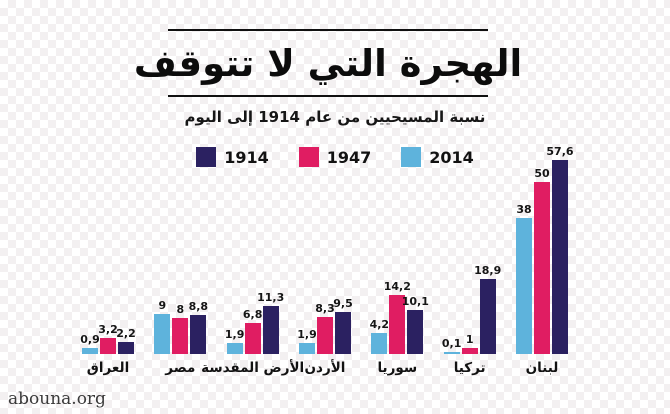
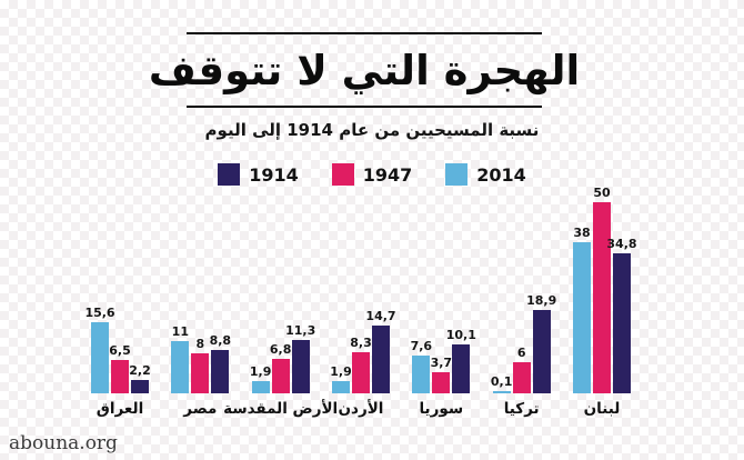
1947/العراق: 3,2 -> 6,5
2014/العراق: 0,9 -> 15,6
2014/مصر: 9 -> 11
1914/الأردن: 9,5 -> 14,7
1947/سوريا: 14,2 -> 3,7
2014/سوريا: 4,2 -> 7,6
1947/تركيا: 1 -> 6
1914/لبنان: 57,6 -> 34,8
